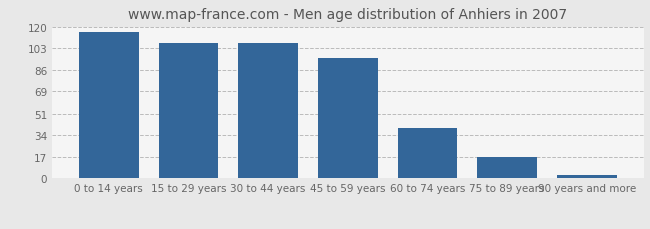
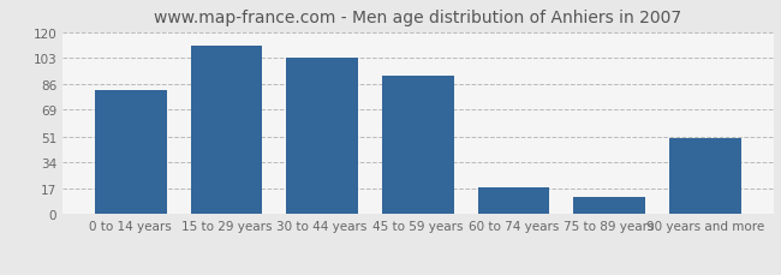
0 to 14 years: 116 -> 82
15 to 29 years: 107 -> 111
30 to 44 years: 107 -> 103
45 to 59 years: 95 -> 91
60 to 74 years: 40 -> 18
75 to 89 years: 17 -> 11
90 years and more: 3 -> 50
